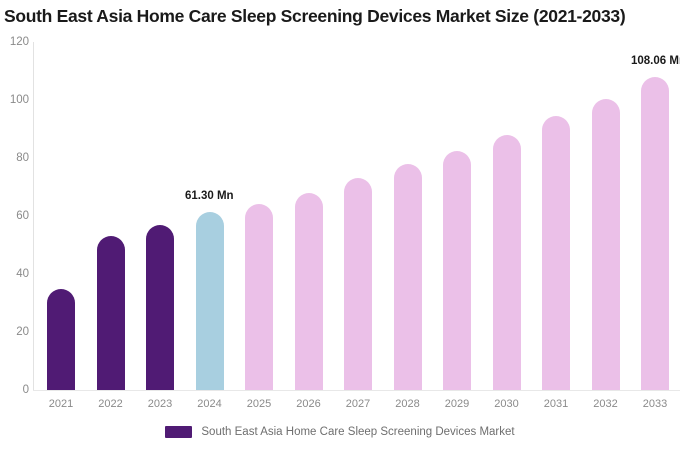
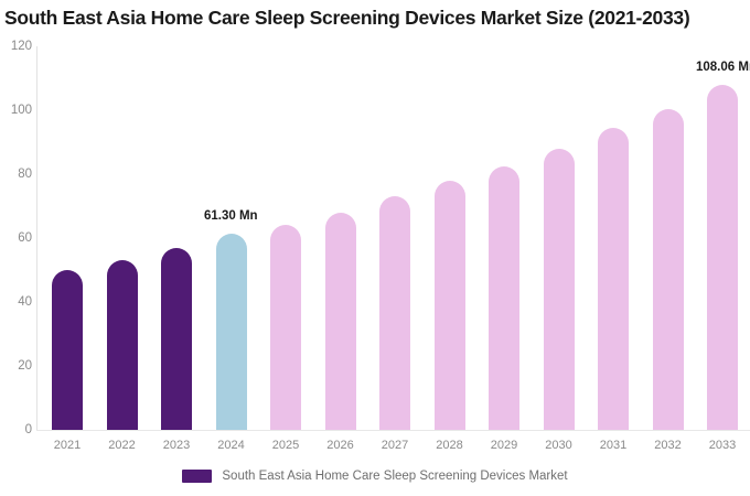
2021: 35 -> 50
